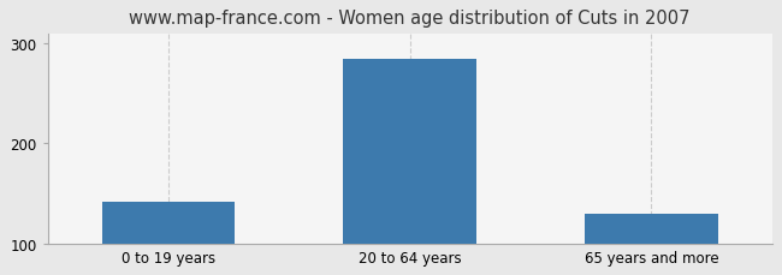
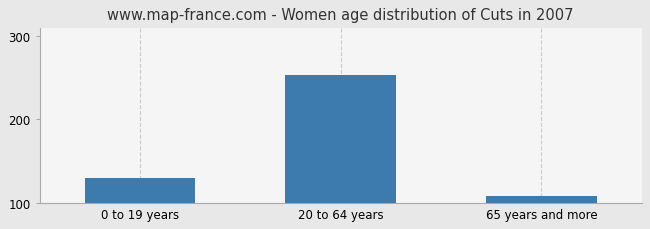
0 to 19 years: 142 -> 130
20 to 64 years: 284 -> 253
65 years and more: 130 -> 108
